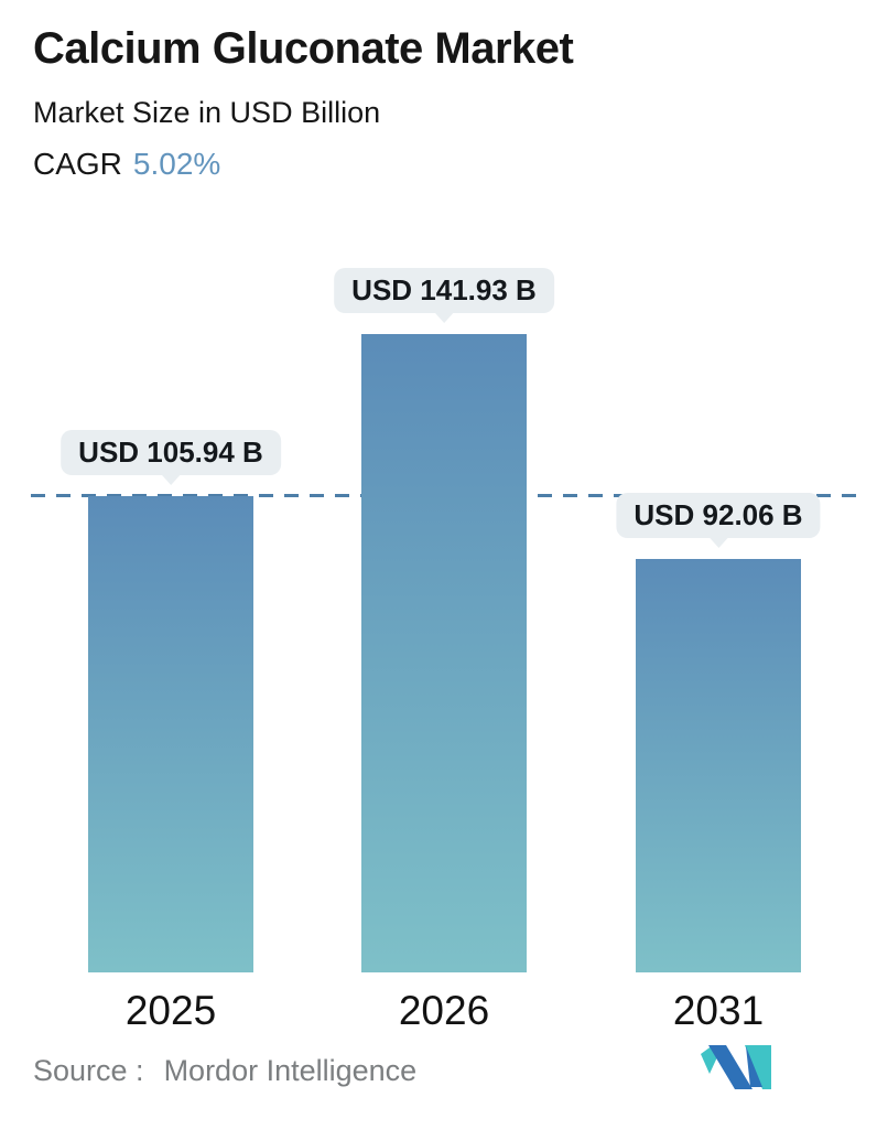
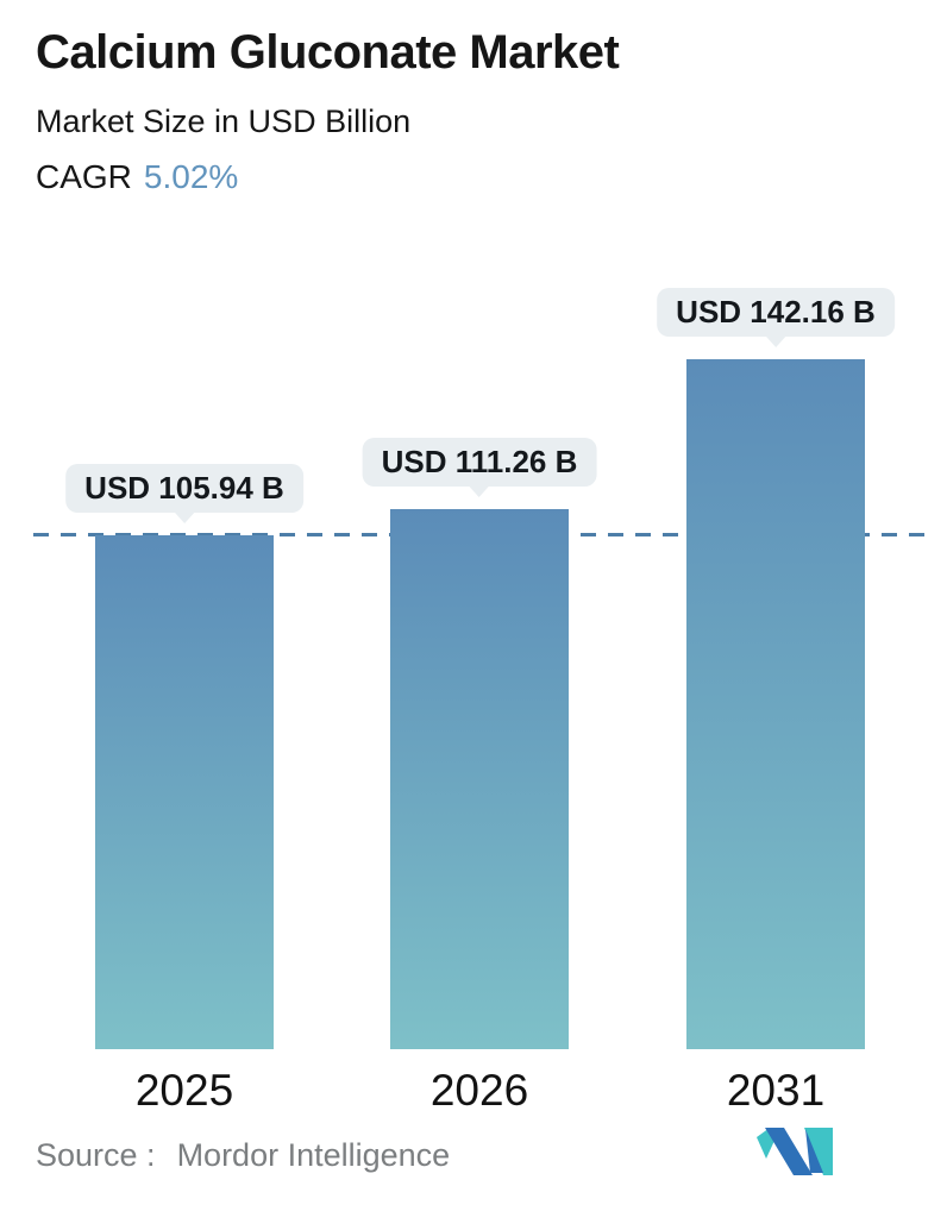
2026: 141.93 -> 111.26
2031: 92.06 -> 142.16
